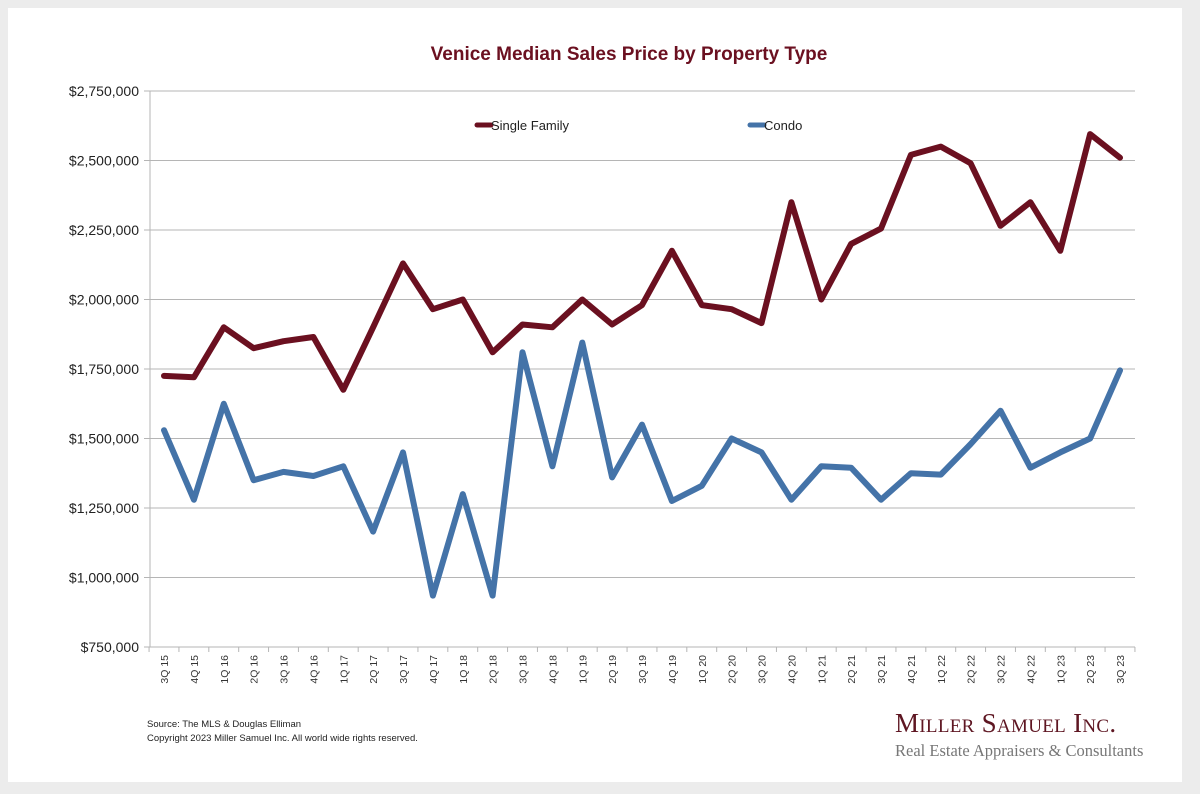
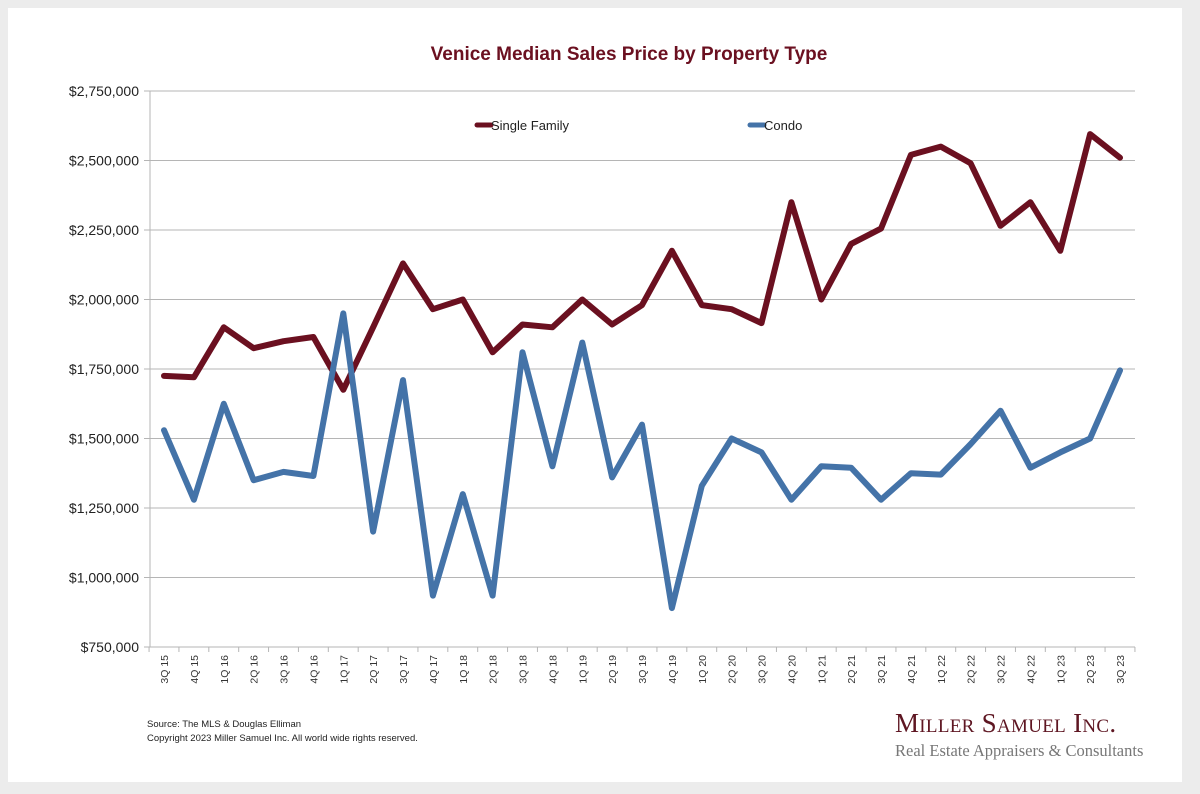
Condo/1Q 17: $1400000 -> $1950000
Condo/3Q 17: $1450000 -> $1710000
Condo/4Q 19: $1280000 -> $890000
